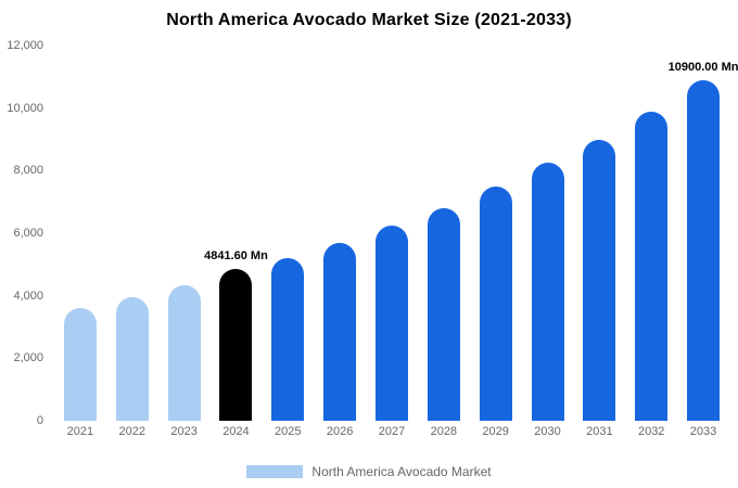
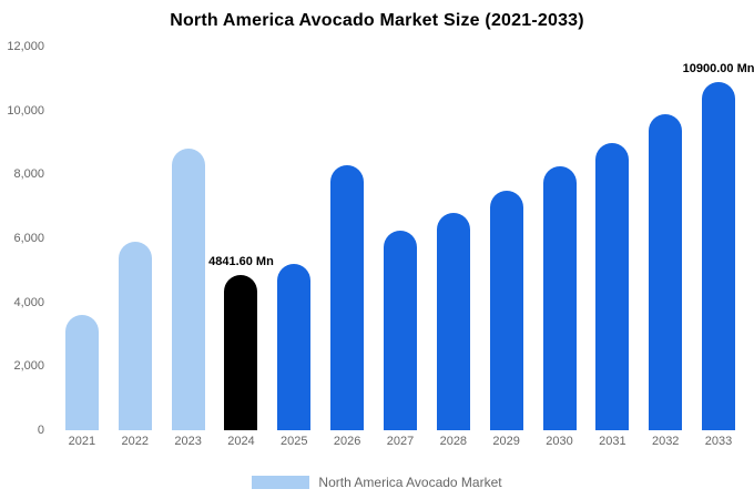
2022: 4000 -> 5900
2023: 4400 -> 8800
2026: 5700 -> 8300
